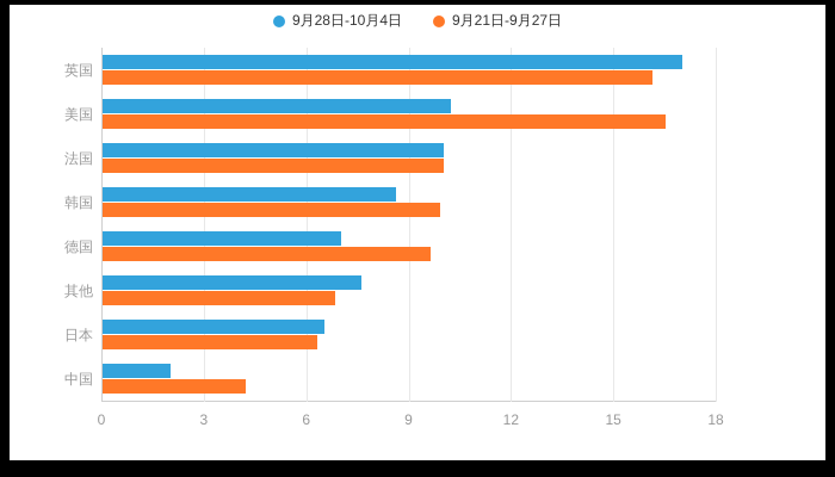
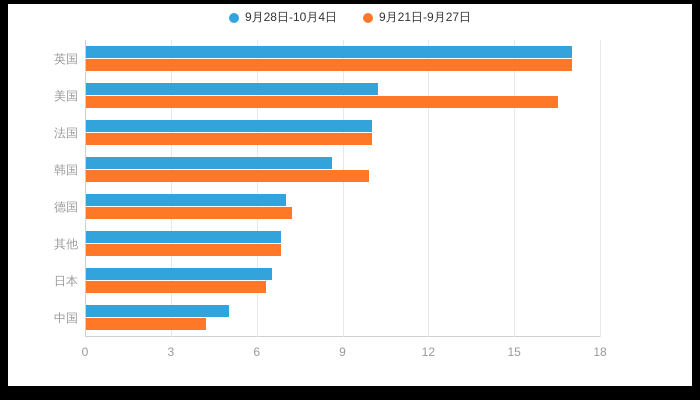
9月21日-9月27日/英国: 16.1 -> 17.0
9月21日-9月27日/德国: 9.6 -> 7.2
9月28日-10月4日/其他: 7.6 -> 6.8
9月28日-10月4日/中国: 2.0 -> 5.0
